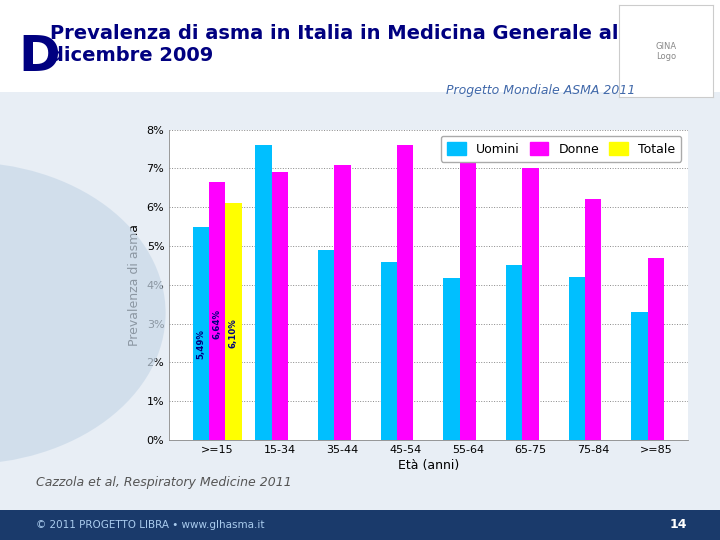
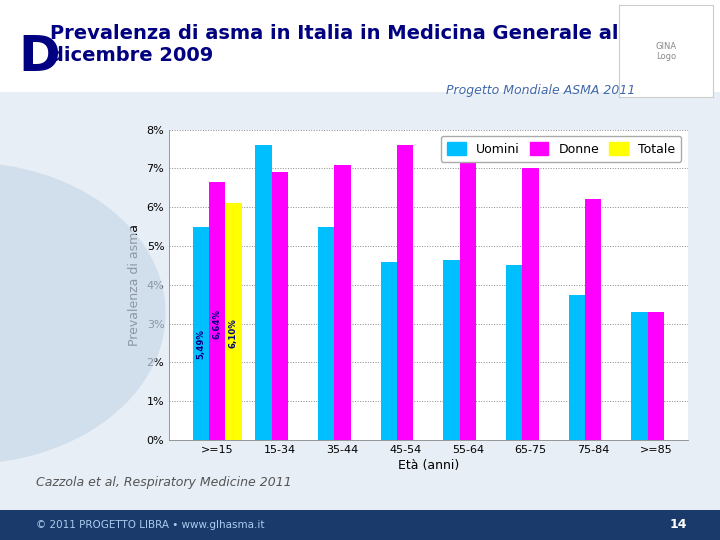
Uomini/35-44: 4.90% -> 5.50%
Uomini/55-64: 4.18% -> 4.65%
Uomini/75-84: 4.20% -> 3.75%
Donne/>=85: 4.70% -> 3.30%
